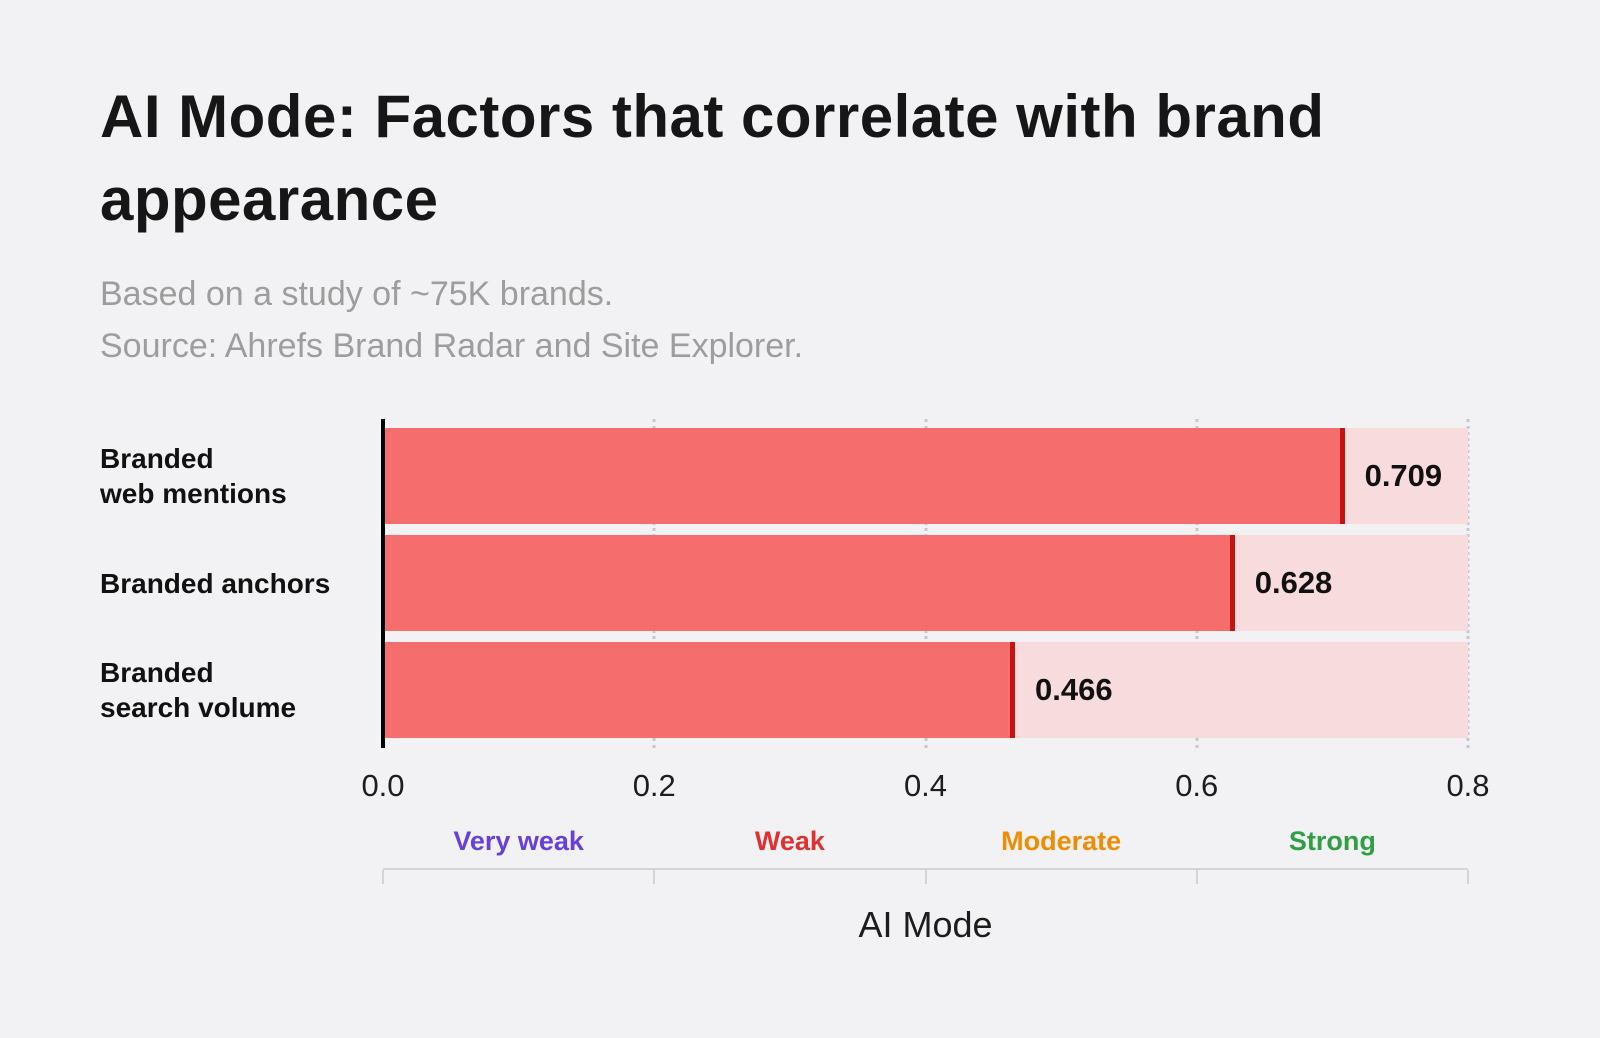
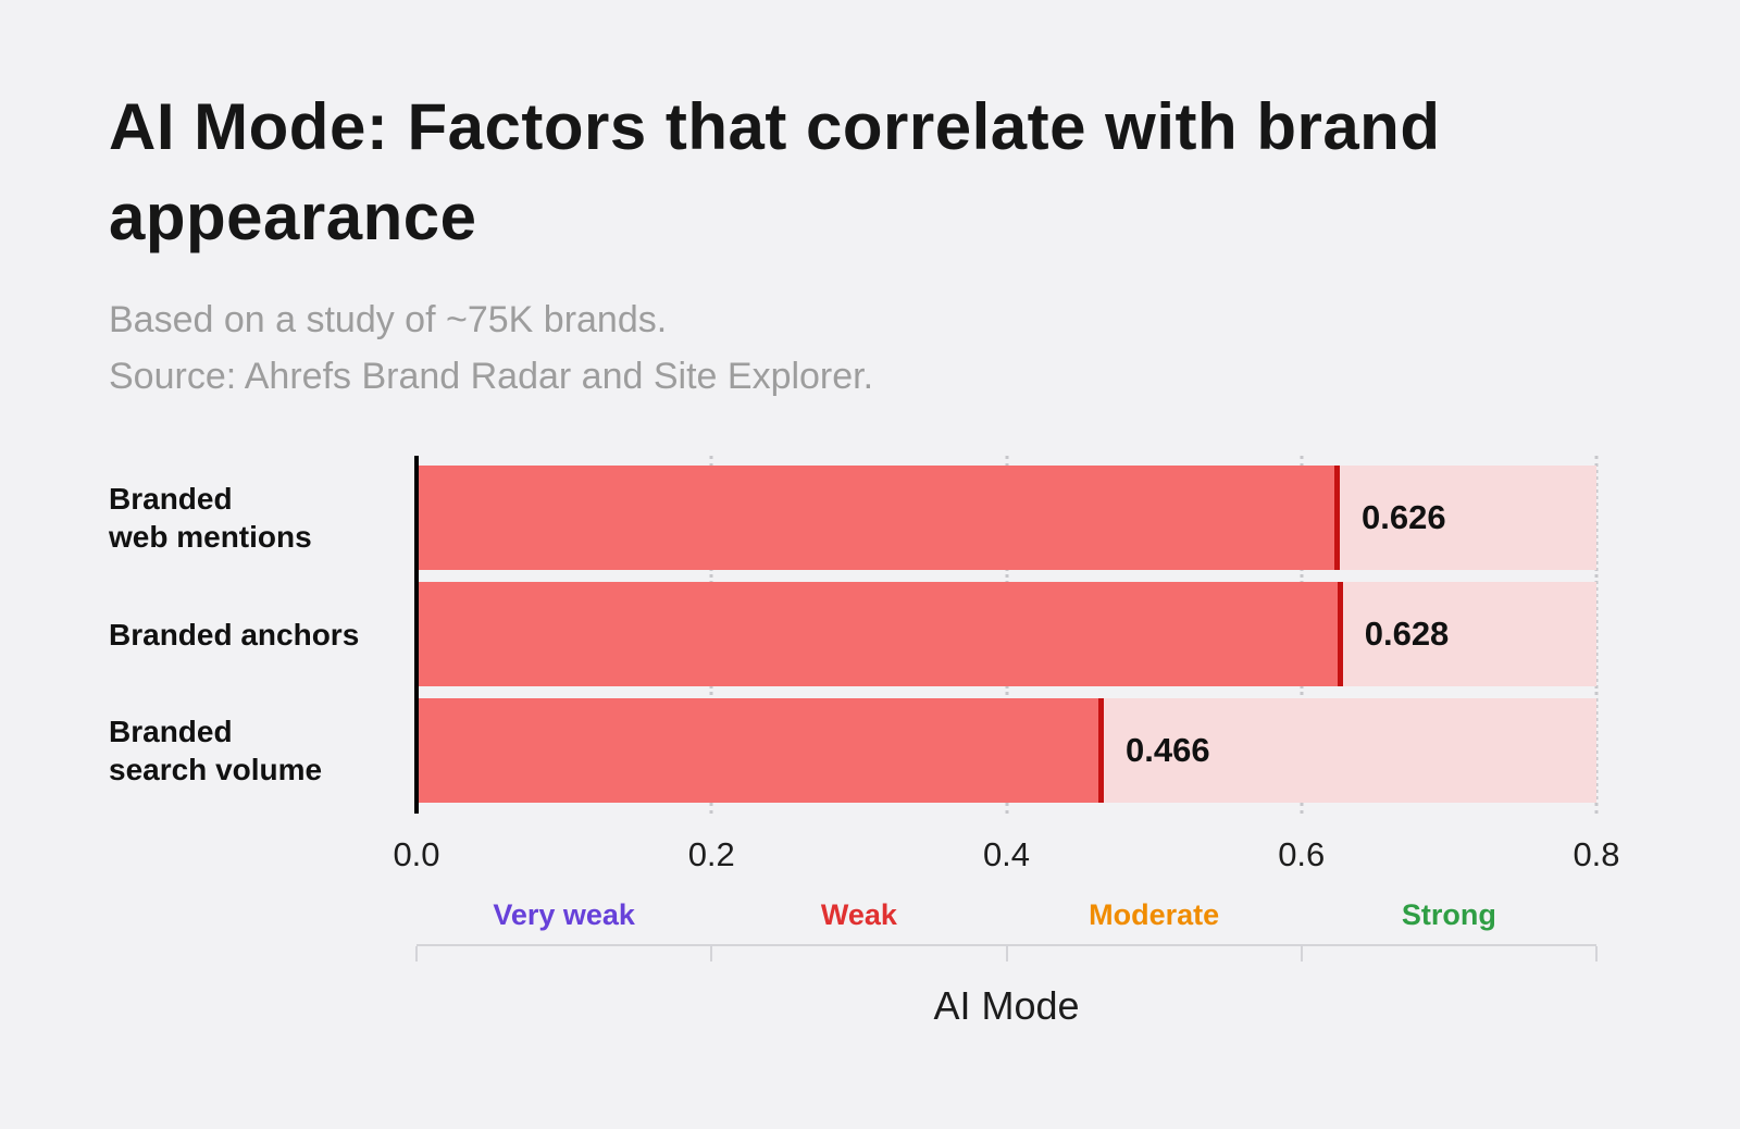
Branded web mentions: 0.709 -> 0.626
